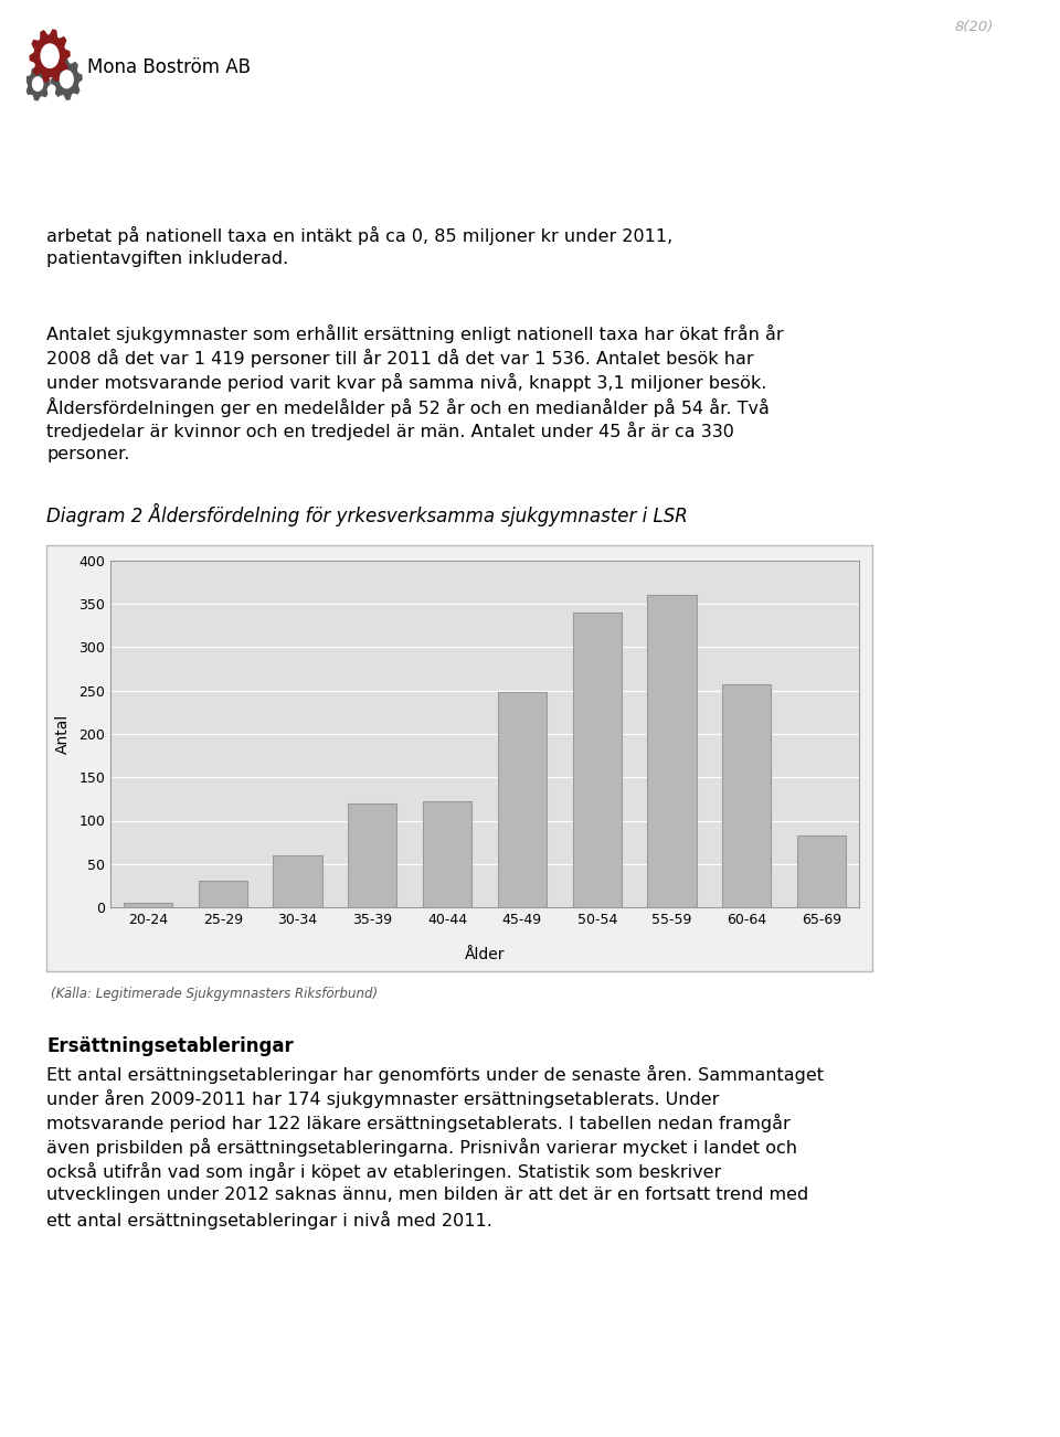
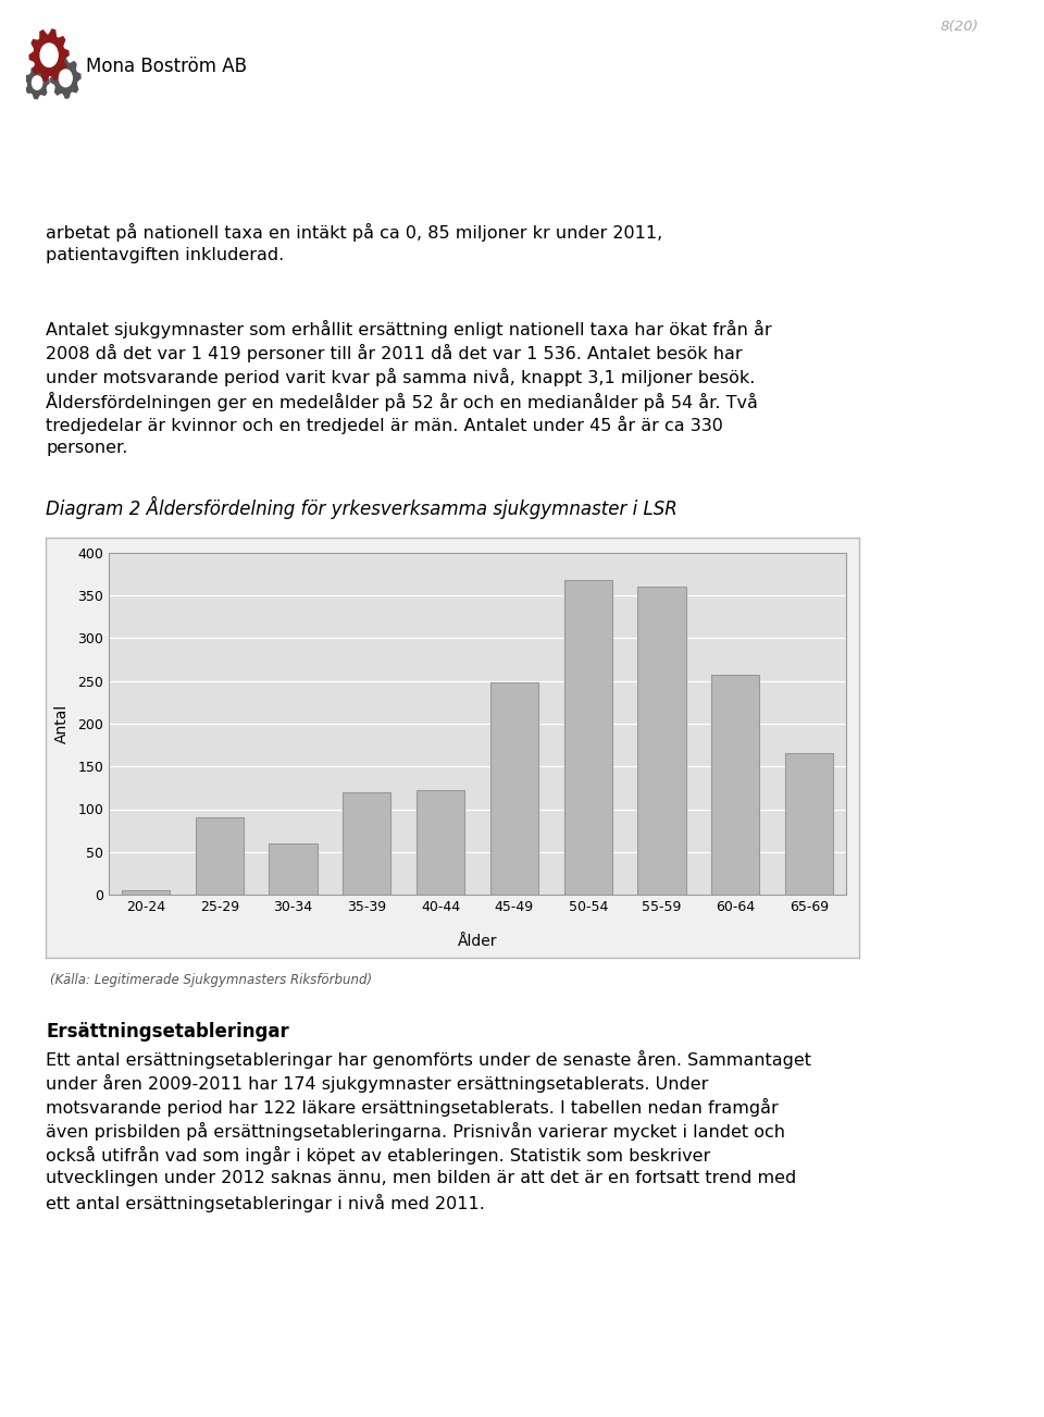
25-29: 30 -> 90
50-54: 340 -> 368
65-69: 83 -> 166
